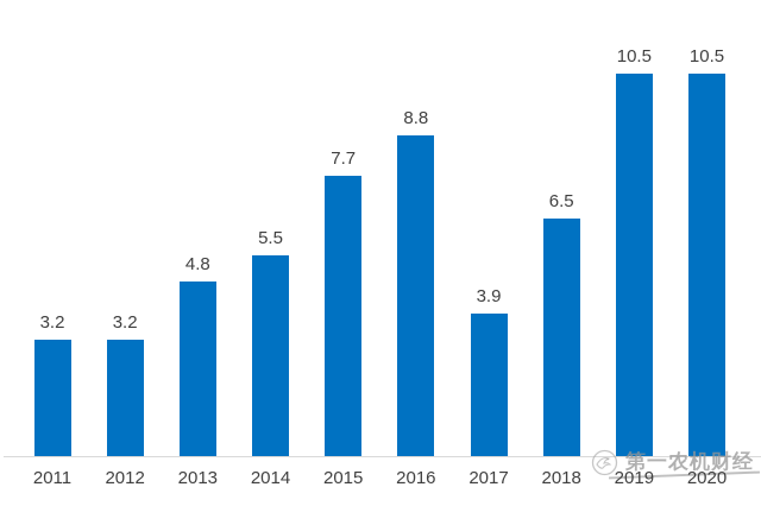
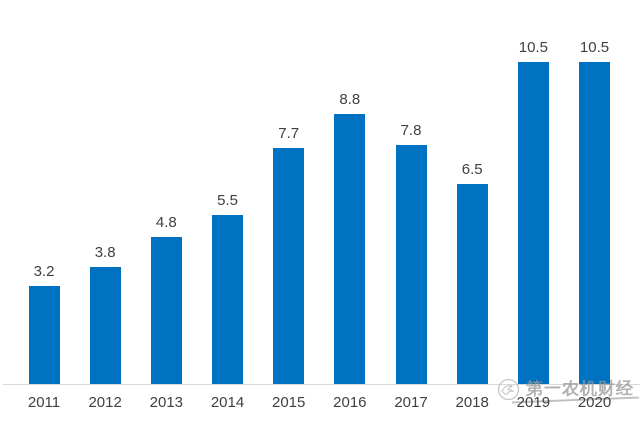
2012: 3.2 -> 3.8
2017: 3.9 -> 7.8
